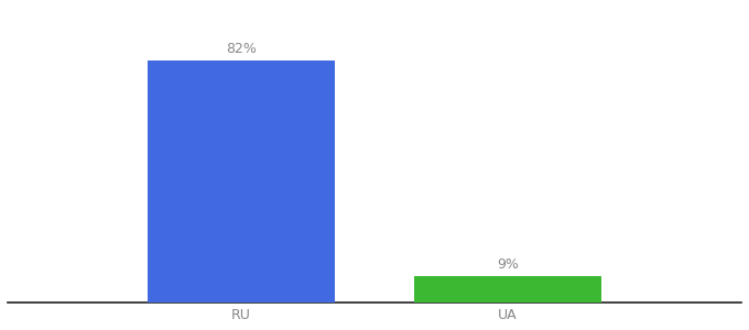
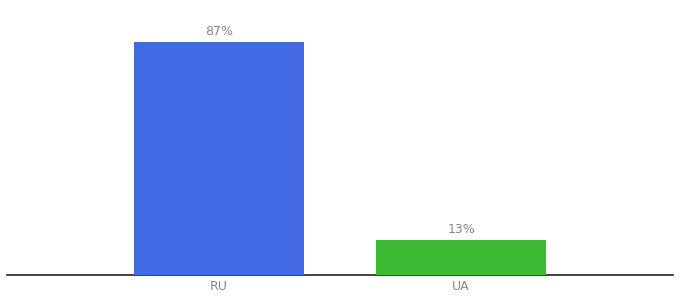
RU: 82% -> 87%
UA: 9% -> 13%
